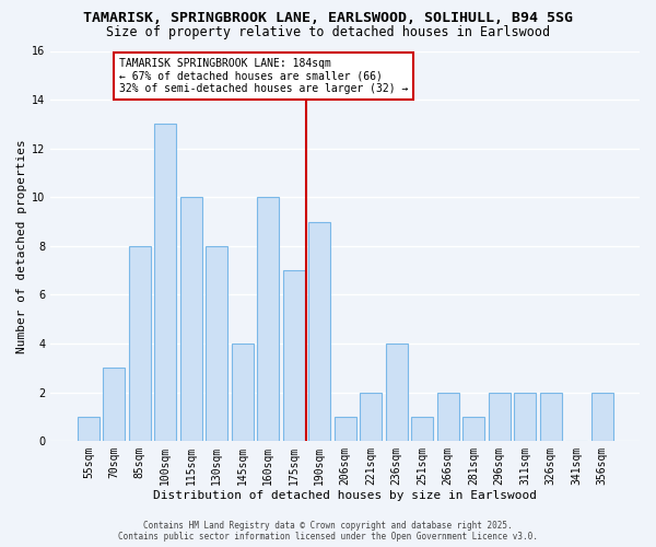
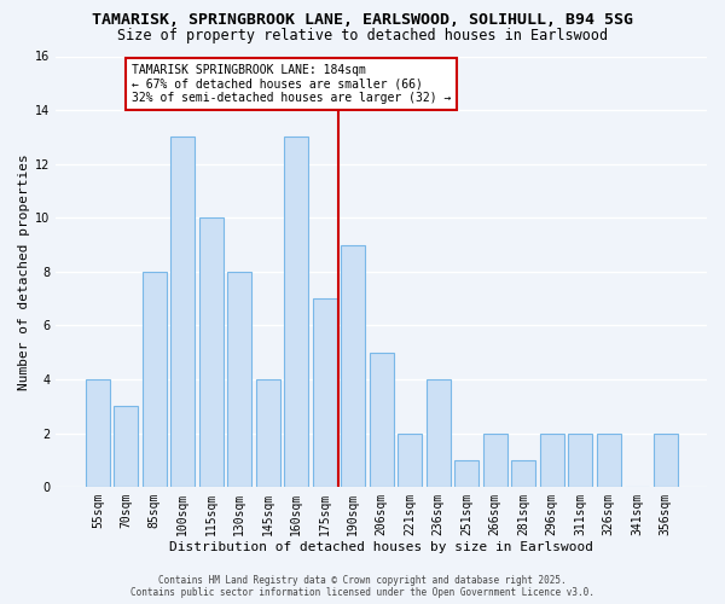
55sqm: 1 -> 4
160sqm: 10 -> 13
206sqm: 1 -> 5
